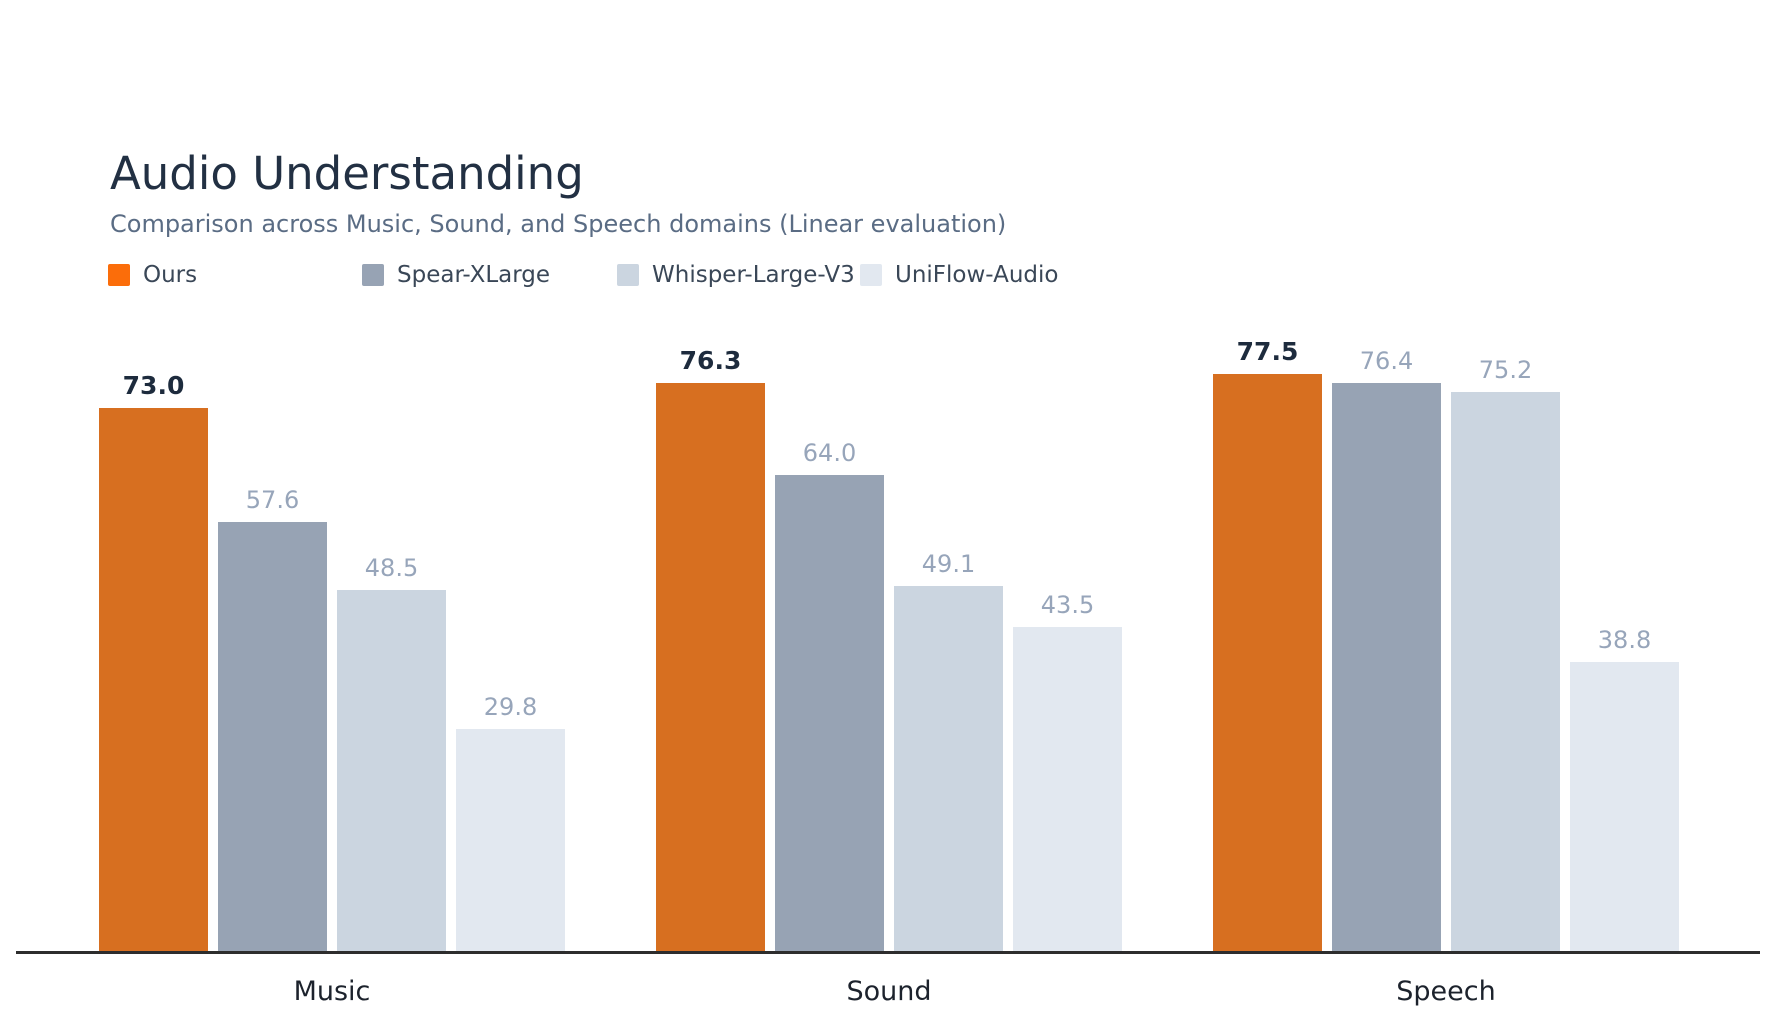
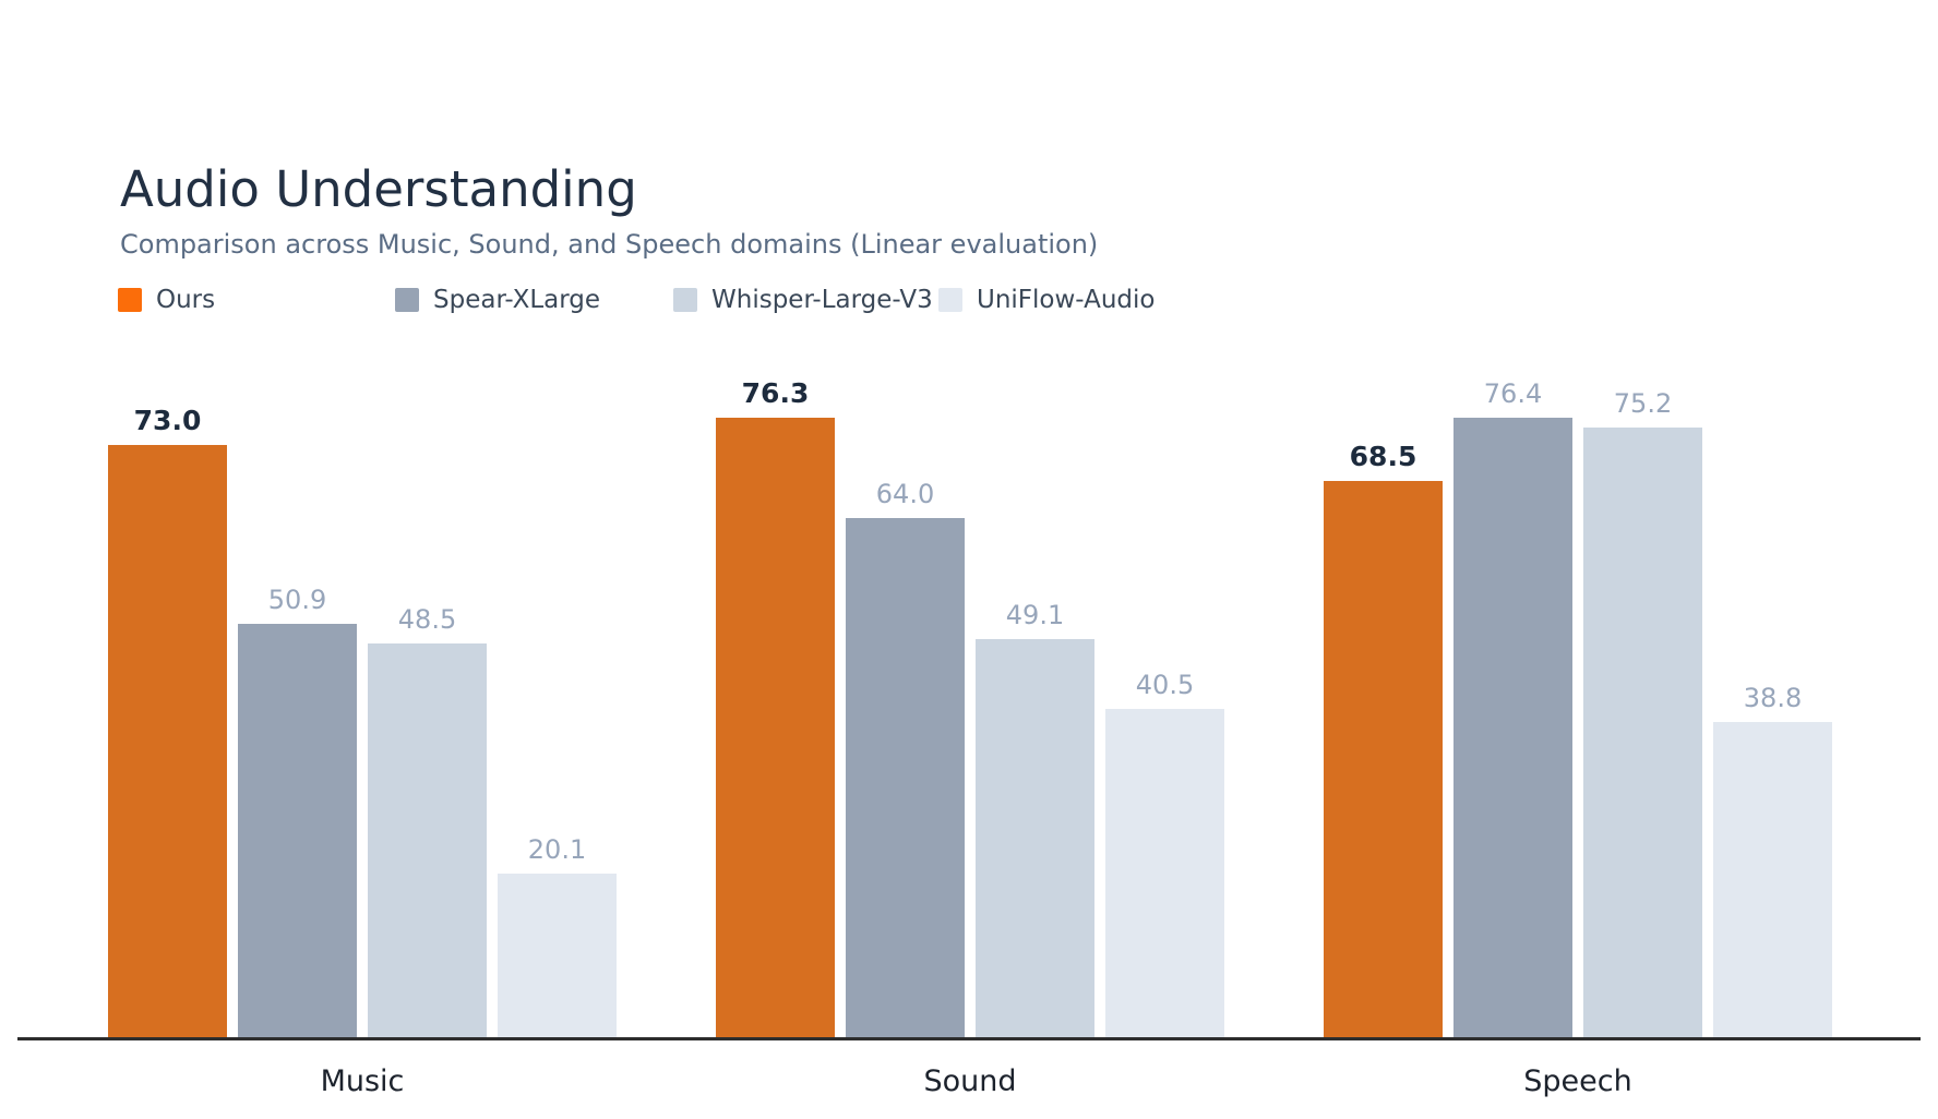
Spear-XLarge/Music: 57.6 -> 50.9
UniFlow-Audio/Music: 29.8 -> 20.1
UniFlow-Audio/Sound: 43.5 -> 40.5
Ours/Speech: 77.5 -> 68.5
